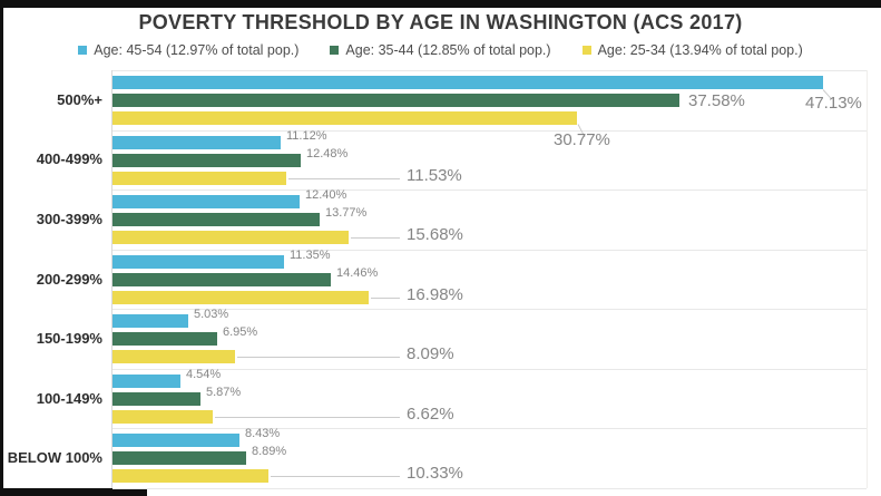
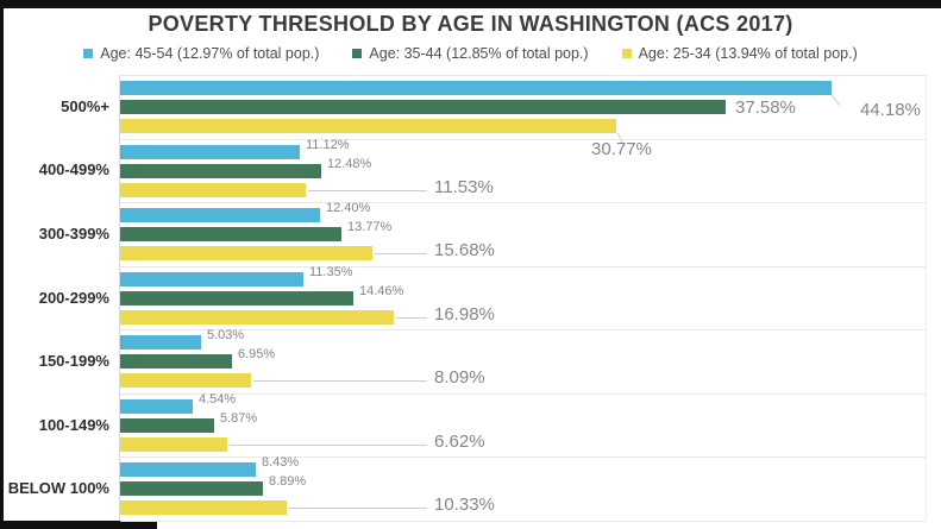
Age: 45-54 (12.97% of total pop.)/500%+: 47.13% -> 44.18%
